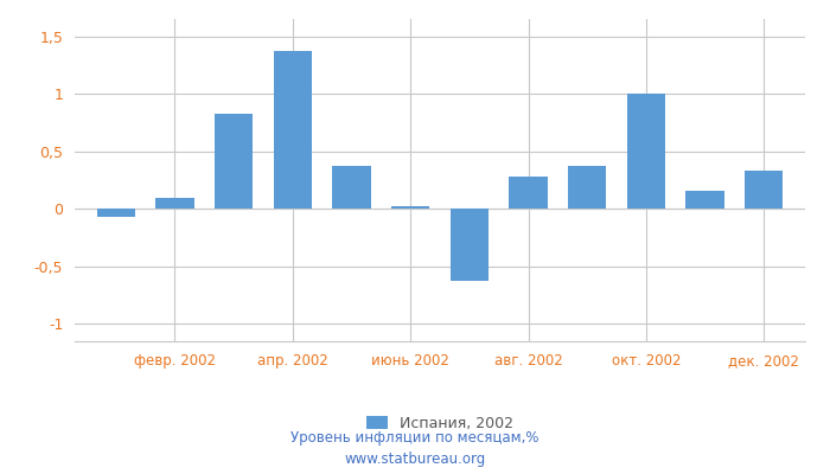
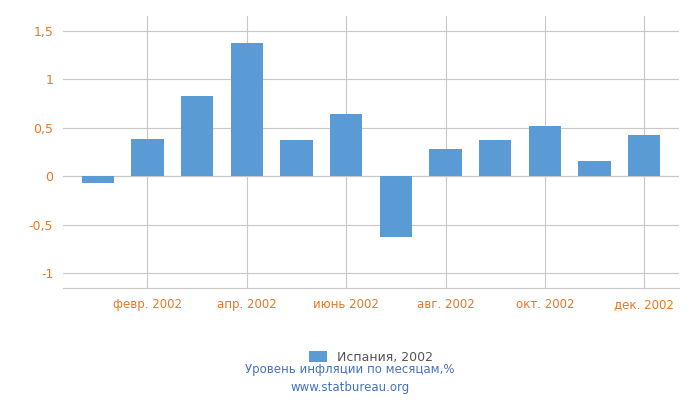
февр. 2002: 0,10 -> 0,38
июнь 2002: 0,02 -> 0,64
окт. 2002: 1,00 -> 0,52
дек. 2002: 0,33 -> 0,42
